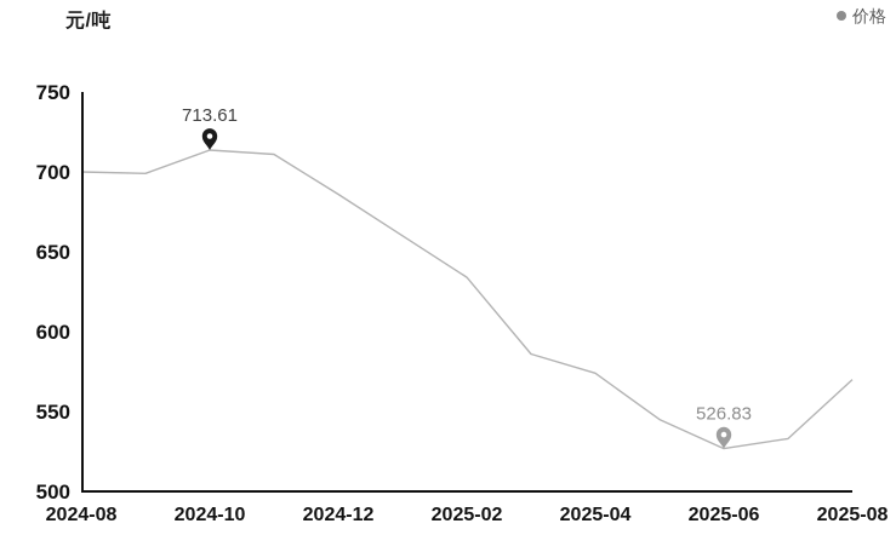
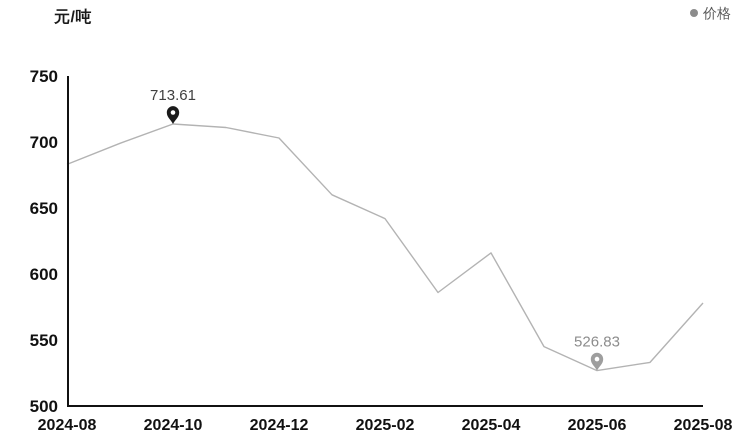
2024-08: 700 -> 683
2024-12: 686 -> 703
2025-02: 634 -> 642
2025-04: 574 -> 616
2025-08: 570 -> 578
